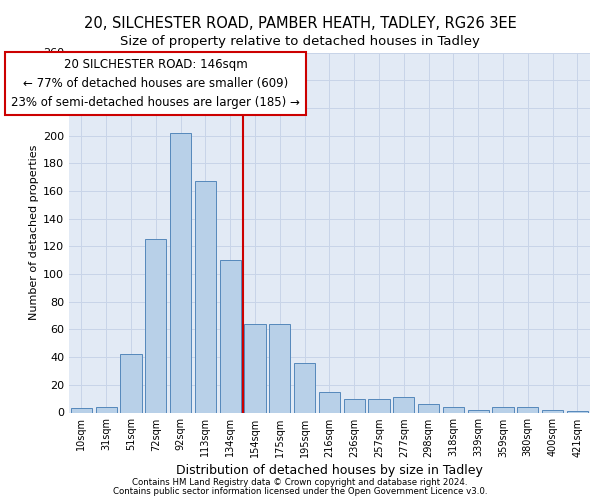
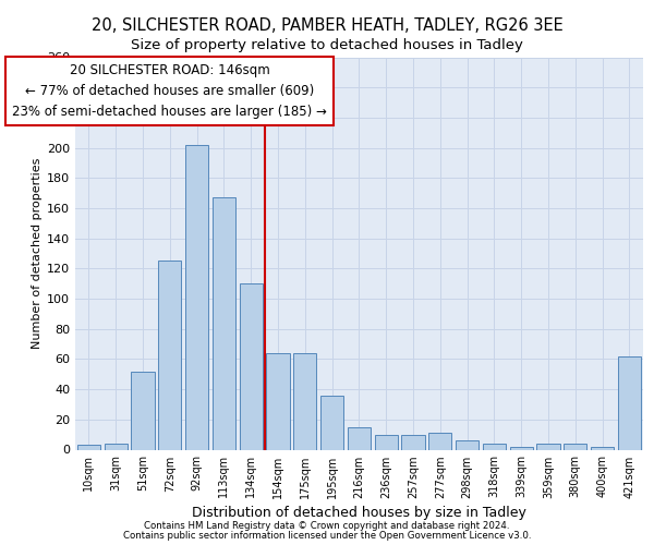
51sqm: 42 -> 52
421sqm: 1 -> 62
